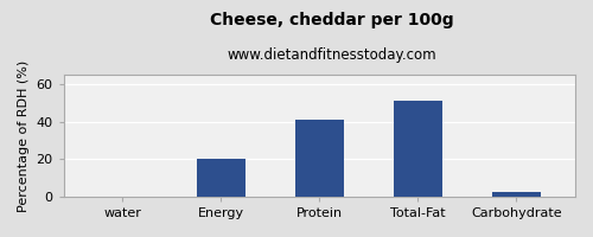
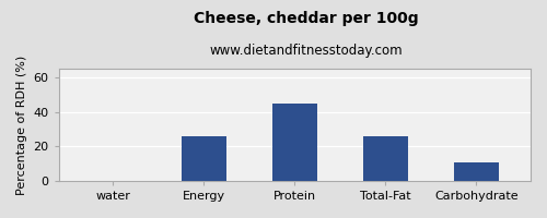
Energy: 20 -> 26
Protein: 41 -> 45
Total-Fat: 51 -> 26
Carbohydrate: 2 -> 11
